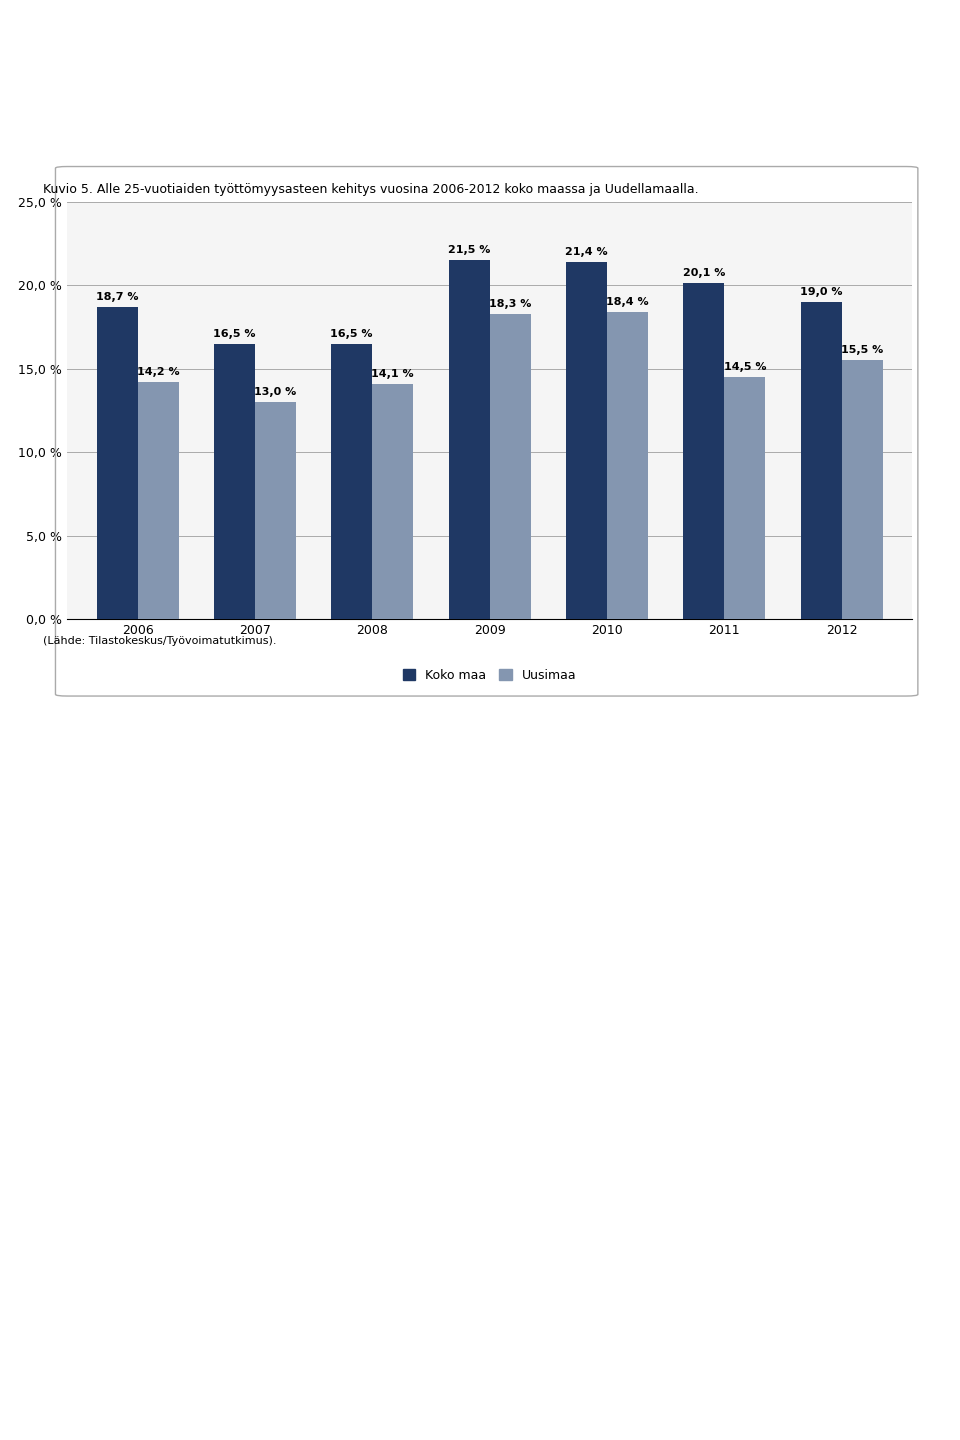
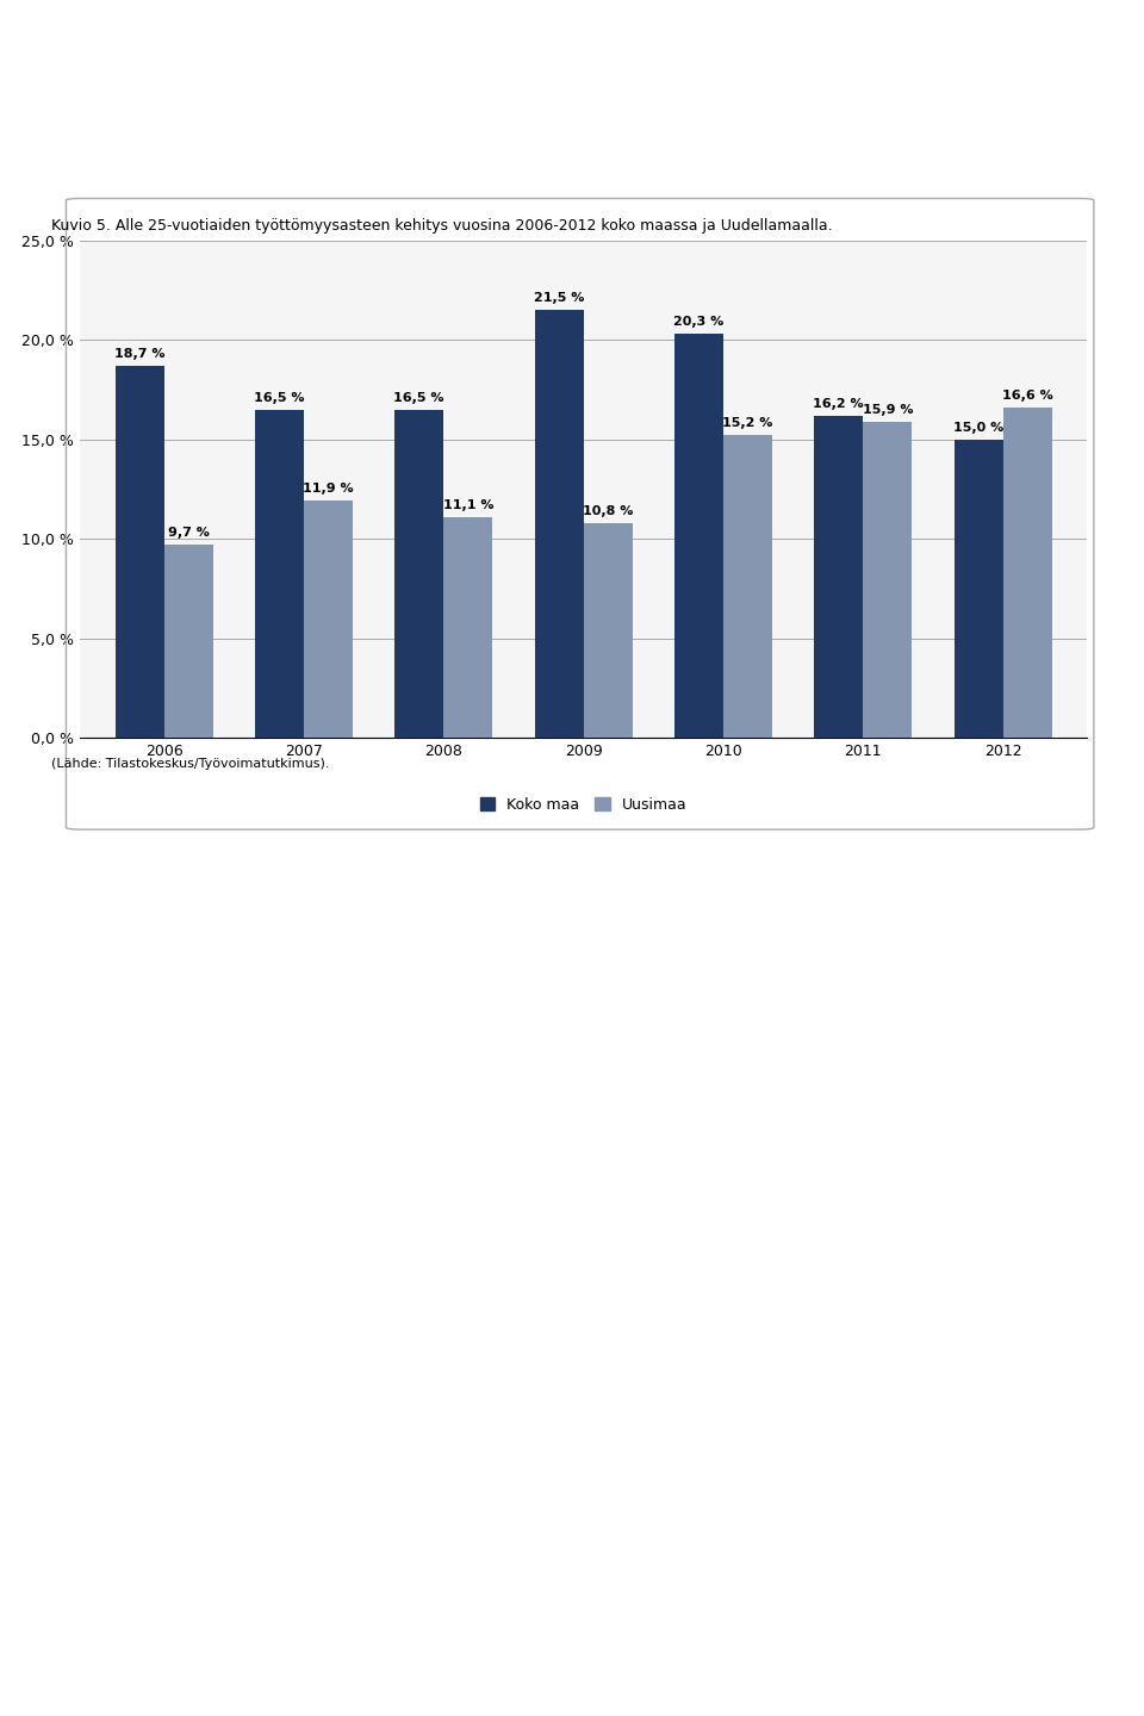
Uusimaa/2006: 14,2 -> 9,7
Uusimaa/2007: 13,0 -> 11,9
Uusimaa/2008: 14,1 -> 11,1
Uusimaa/2009: 18,3 -> 10,8
Koko maa/2010: 21,4 -> 20,3
Uusimaa/2010: 18,4 -> 15,2
Koko maa/2011: 20,1 -> 16,2
Uusimaa/2011: 14,5 -> 15,9
Koko maa/2012: 19,0 -> 15,0
Uusimaa/2012: 15,5 -> 16,6
